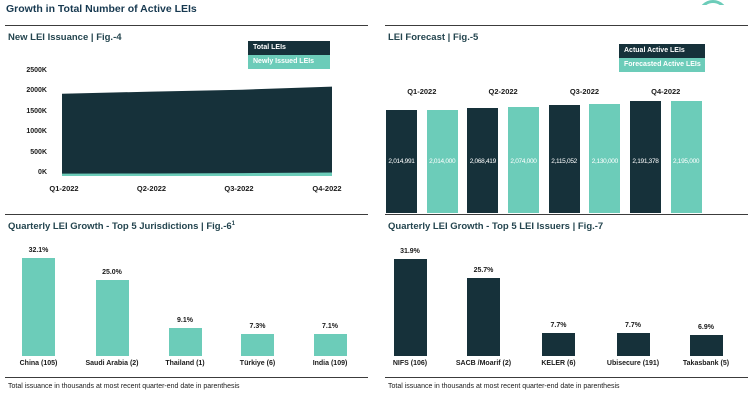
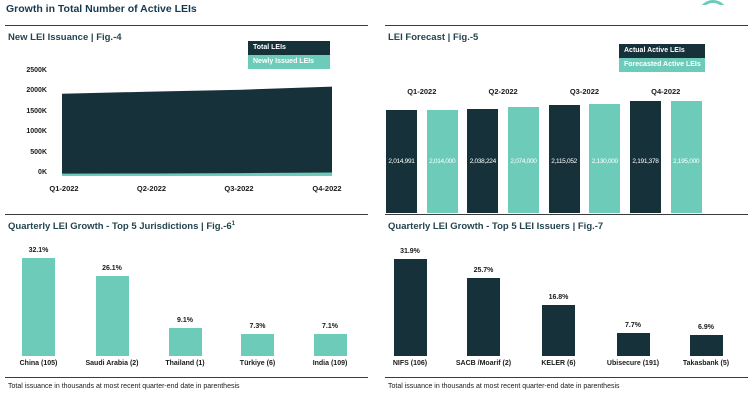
LEI Forecast | Fig.-5/Actual Active LEIs/Q2-2022: 2,068,419 -> 2,038,224
Quarterly LEI Growth - Top 5 Jurisdictions | Fig.-6/Saudi Arabia (2): 25.0% -> 26.1%
Quarterly LEI Growth - Top 5 LEI Issuers | Fig.-7/KELER (6): 7.7% -> 16.8%
